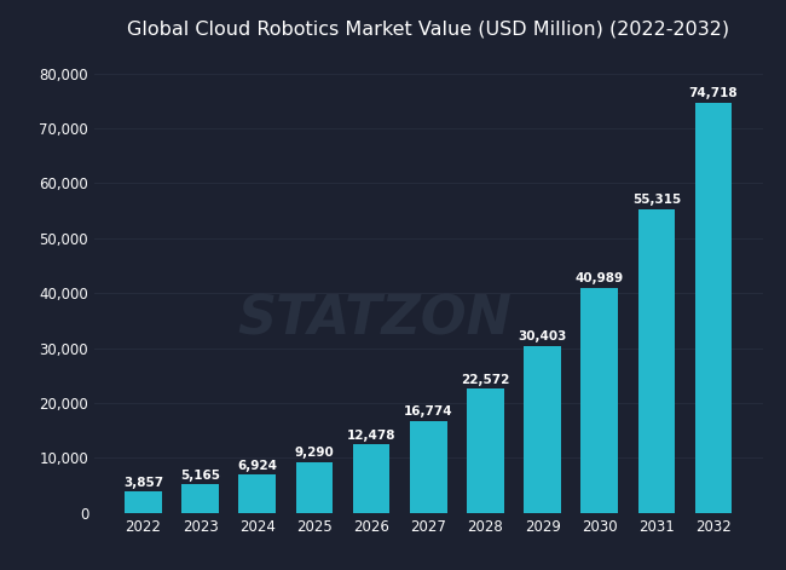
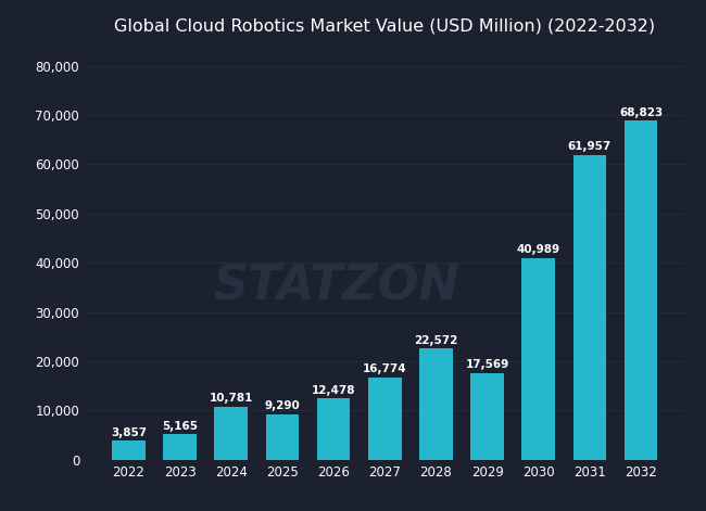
2024: 6,924 -> 10,781
2029: 30,403 -> 17,569
2031: 55,315 -> 61,957
2032: 74,718 -> 68,823
